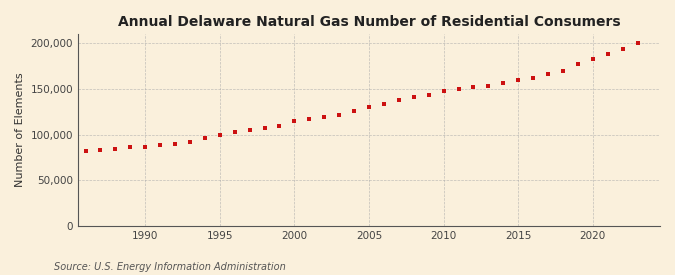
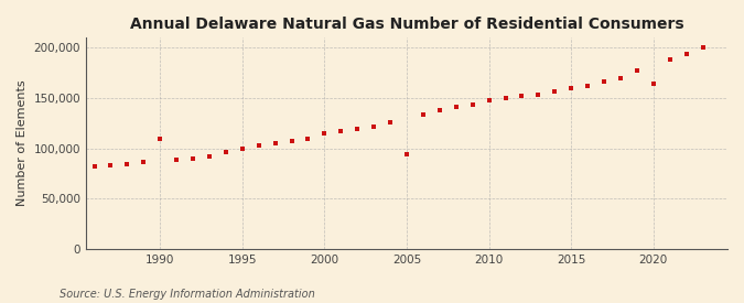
1990: 87,000 -> 110,000
2005: 130,000 -> 94,000
2020: 183,000 -> 164,000
